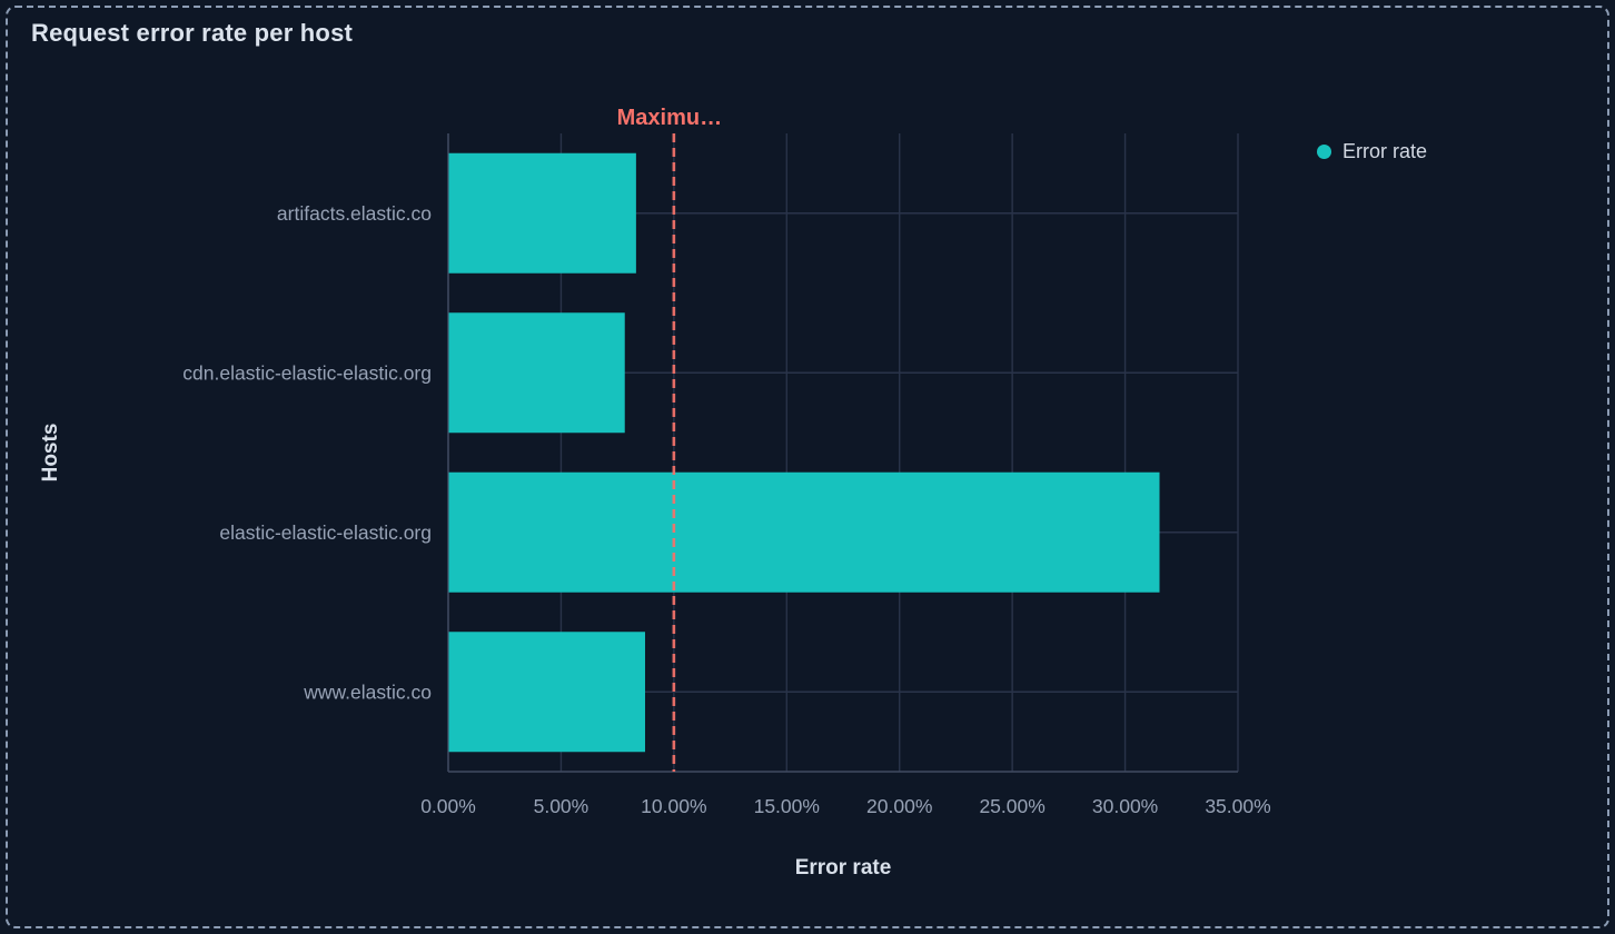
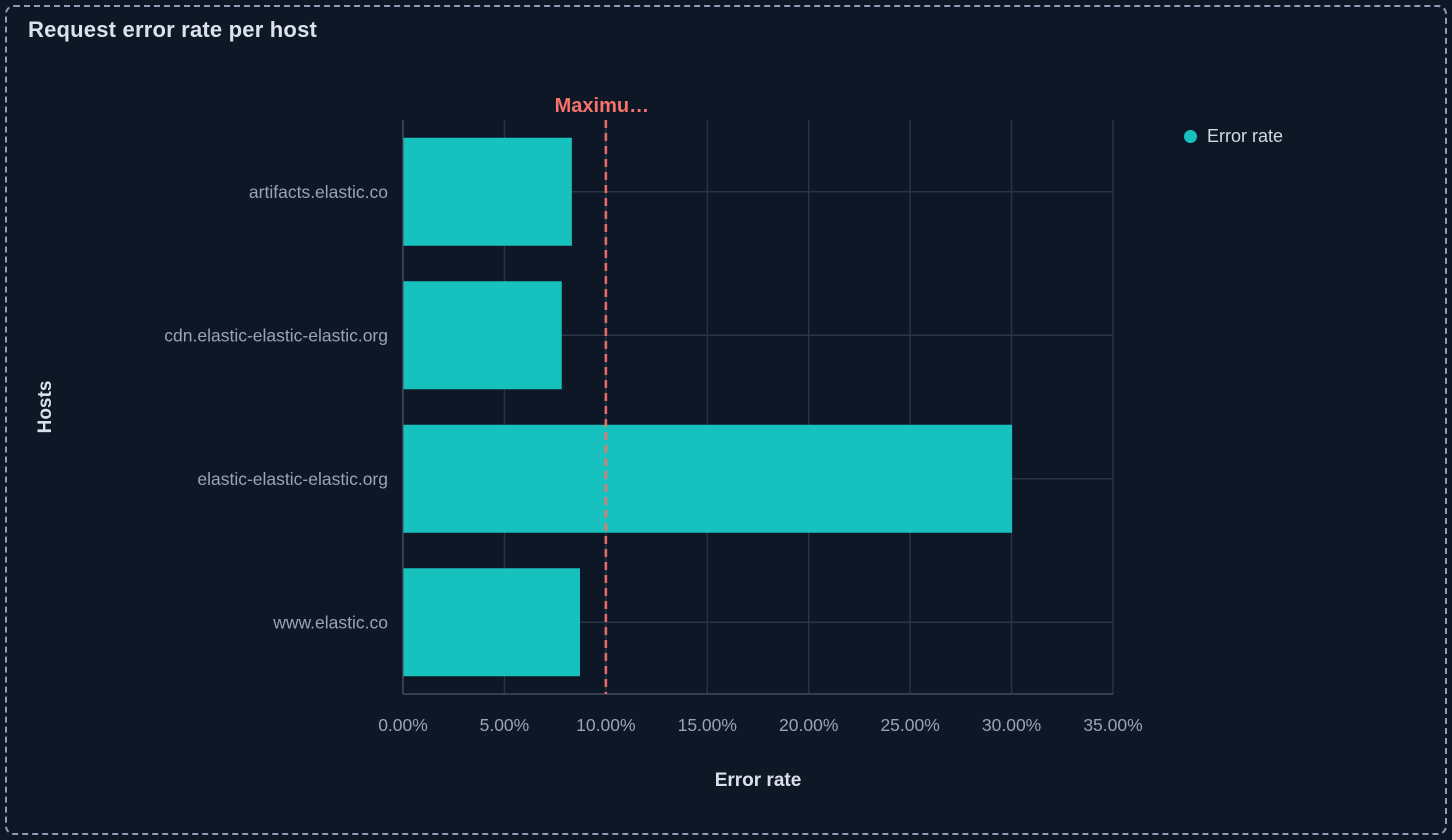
elastic-elastic-elastic.org: 31.5% -> 30.0%
